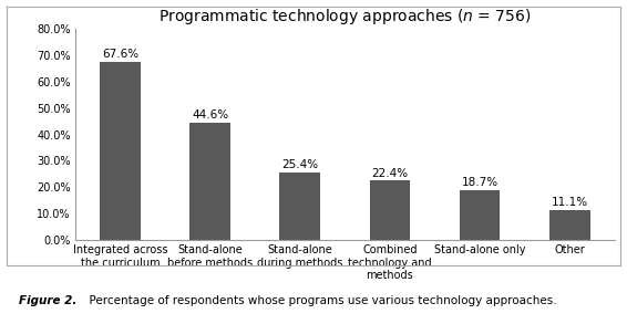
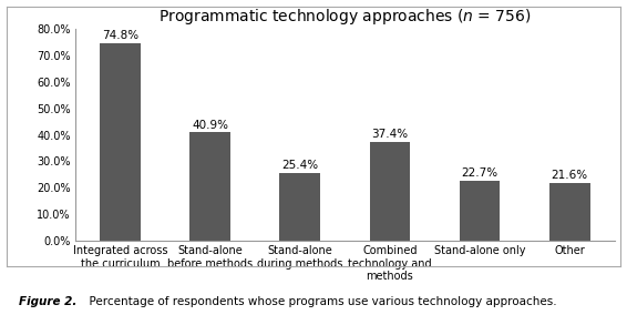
Integrated across the curriculum: 67.6% -> 74.8%
Stand-alone before methods: 44.6% -> 40.9%
Combined technology and methods: 22.4% -> 37.4%
Stand-alone only: 18.7% -> 22.7%
Other: 11.1% -> 21.6%
